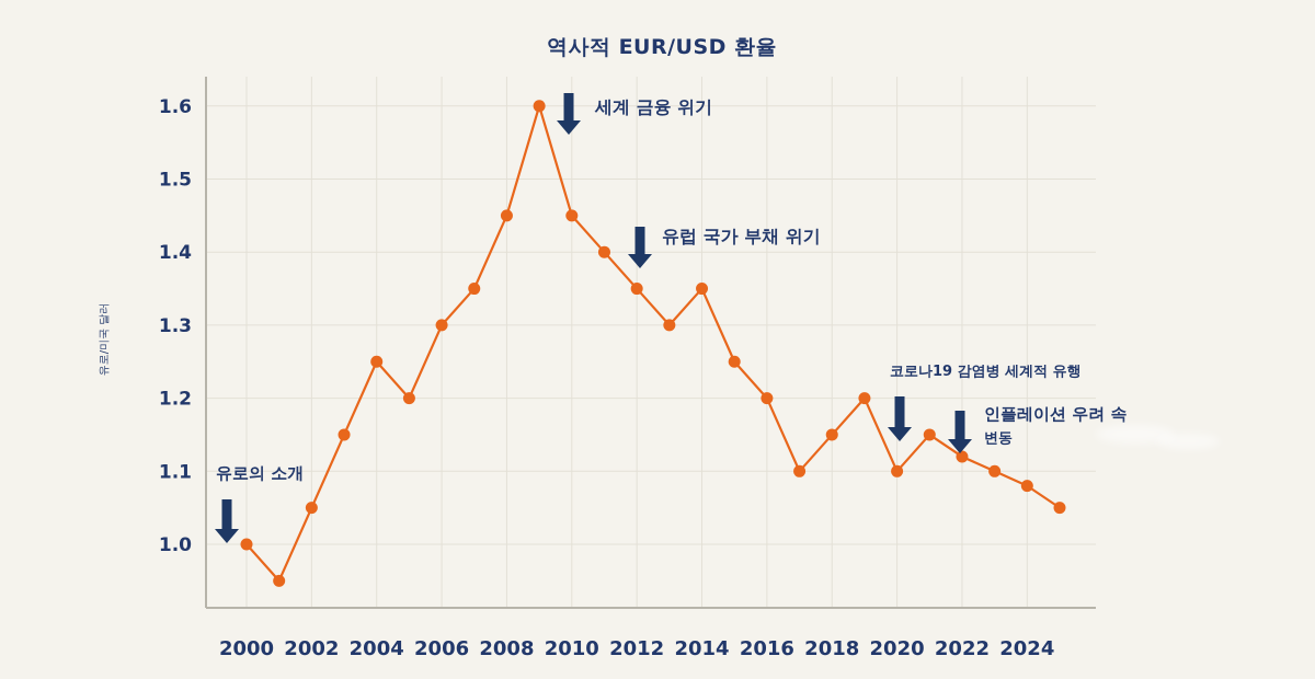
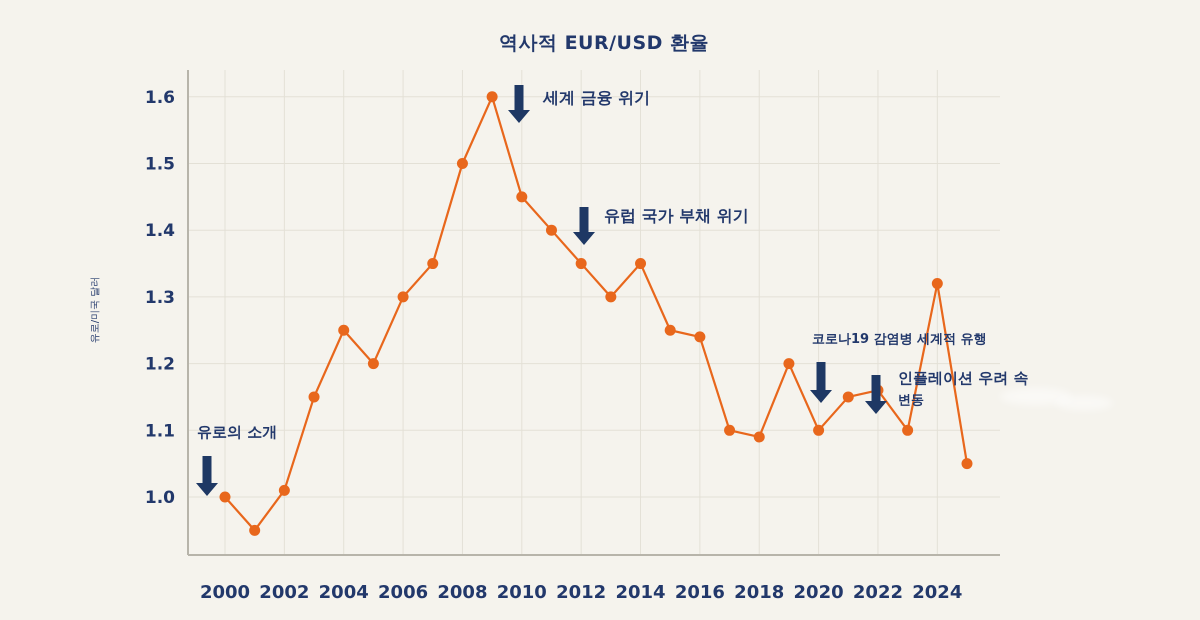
2002: 1.05 -> 1.01
2008: 1.45 -> 1.50
2016: 1.20 -> 1.24
2018: 1.15 -> 1.09
2022: 1.12 -> 1.16
2024: 1.08 -> 1.32
